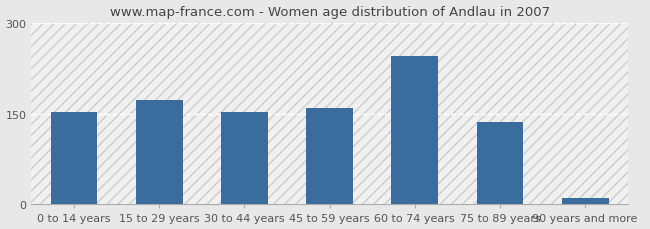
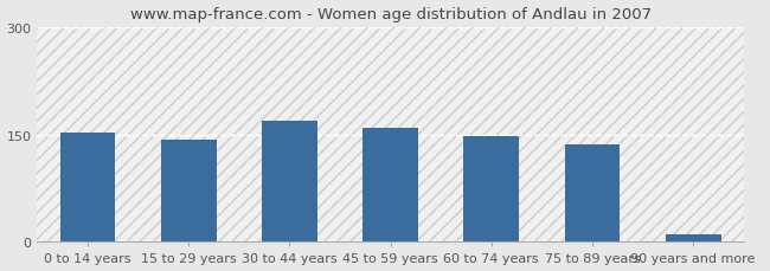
15 to 29 years: 172 -> 143
30 to 44 years: 152 -> 170
60 to 74 years: 246 -> 148
